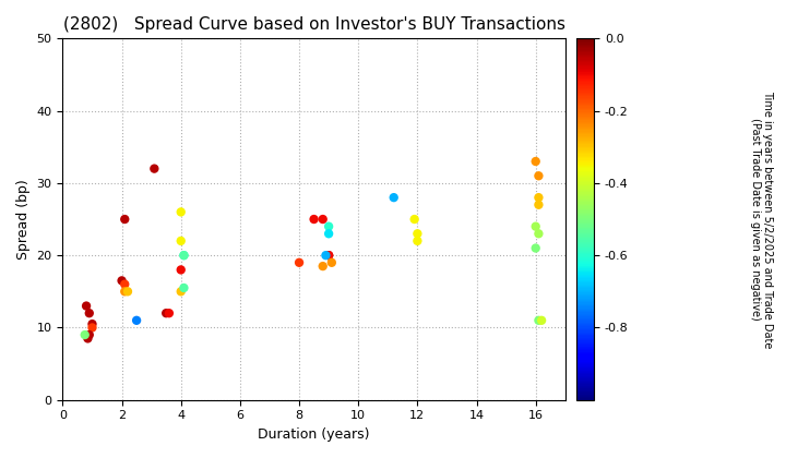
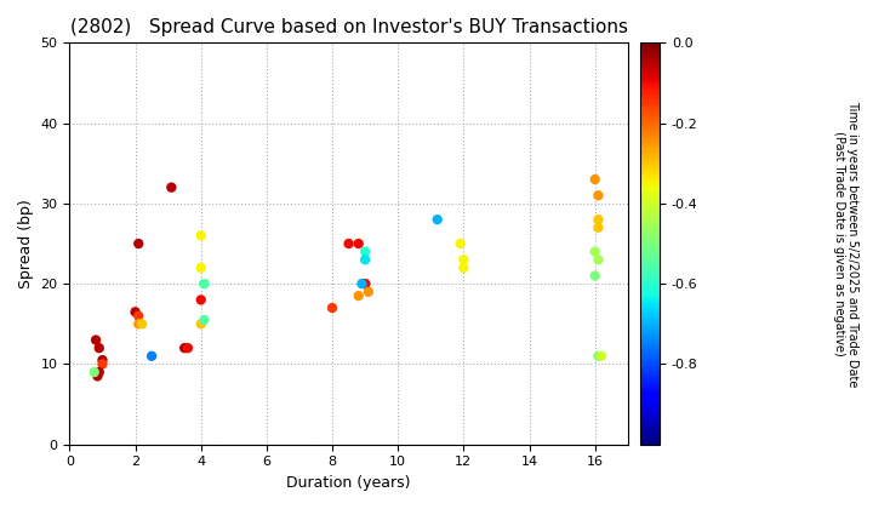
8: 19.0 -> 17.0
